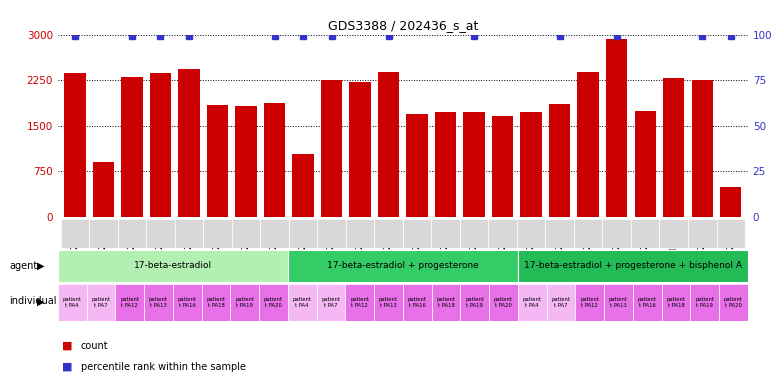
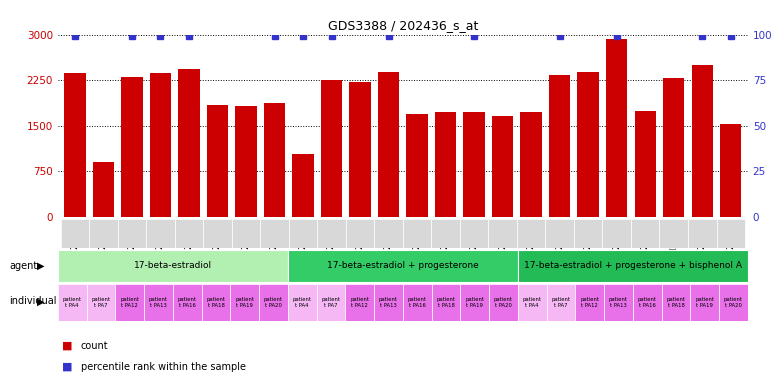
GSM259349: 1860 -> 2330
GSM259394: 2260 -> 2500
GSM259397: 500 -> 1530
